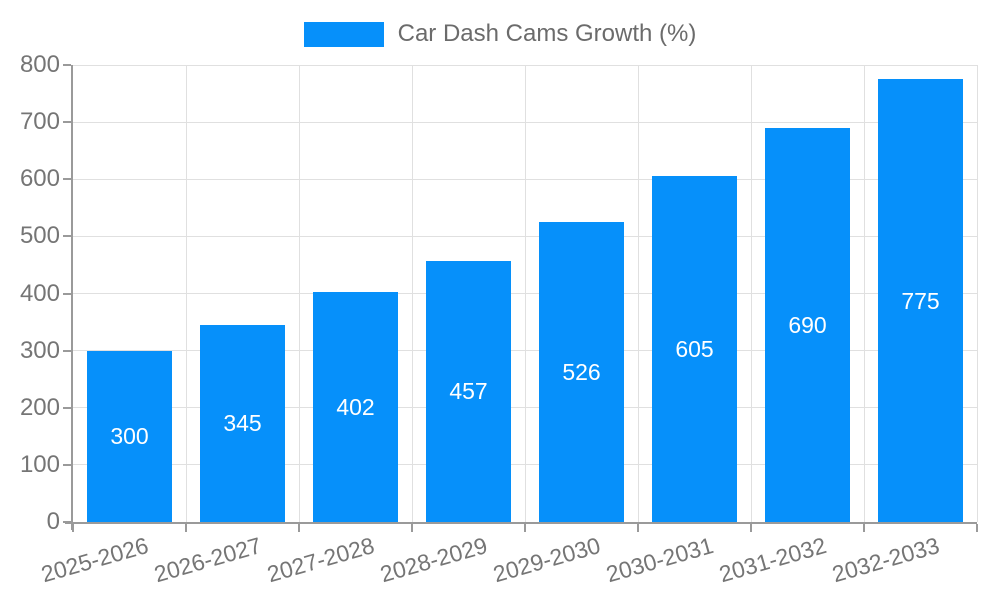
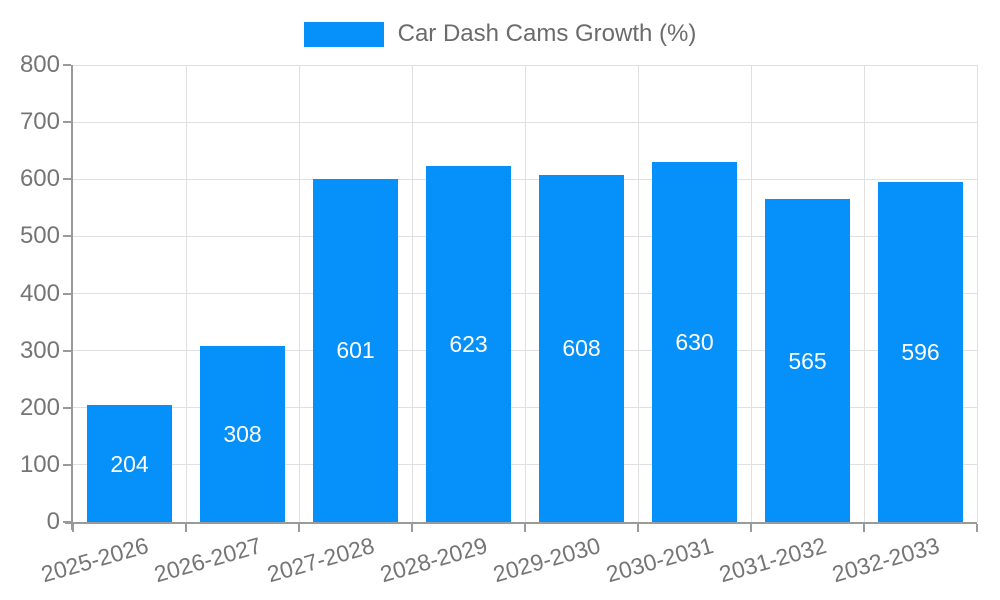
2025-2026: 300 -> 204
2026-2027: 345 -> 308
2027-2028: 402 -> 601
2028-2029: 457 -> 623
2029-2030: 526 -> 608
2030-2031: 605 -> 630
2031-2032: 690 -> 565
2032-2033: 775 -> 596
